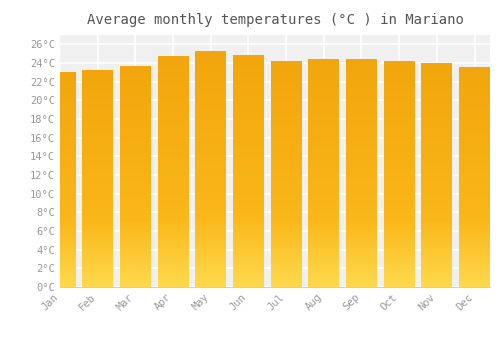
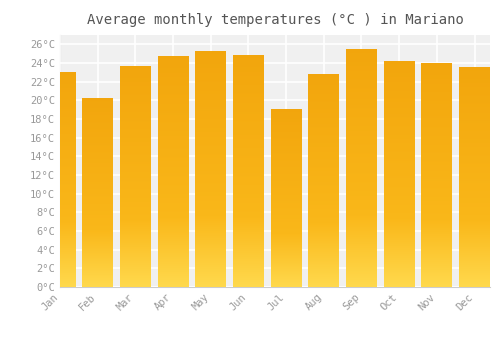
Feb: 23.2°C -> 20.2°C
Jul: 24.2°C -> 19.0°C
Aug: 24.4°C -> 22.8°C
Sep: 24.4°C -> 25.4°C
